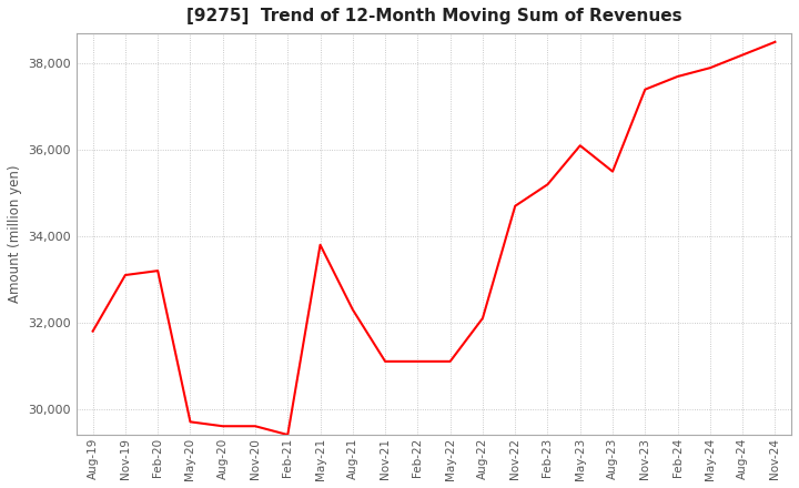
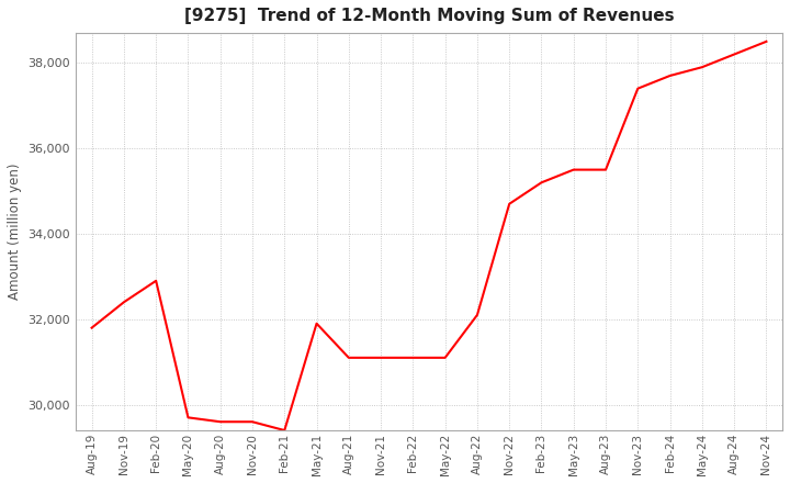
Nov-19: 33,100 -> 32,400
Feb-20: 33,200 -> 32,900
May-21: 33,800 -> 31,900
Aug-21: 32,300 -> 31,100
May-23: 36,100 -> 35,500
